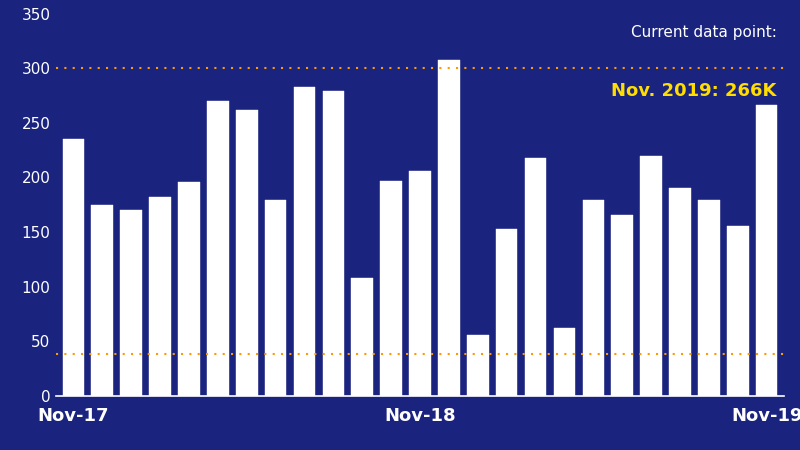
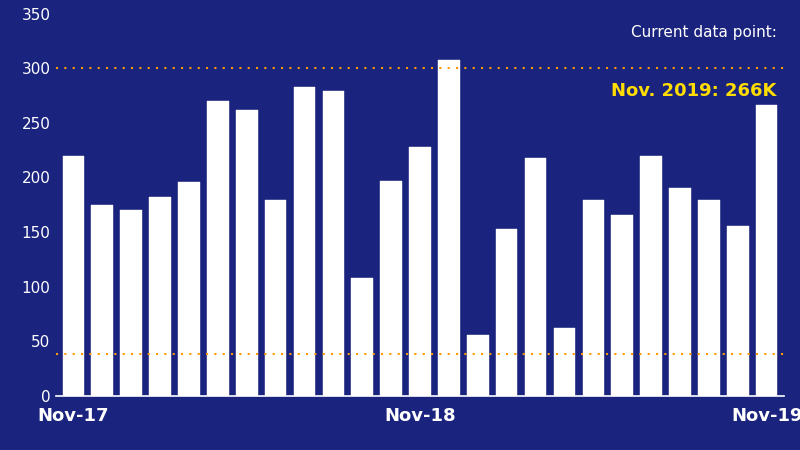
Nov-17: 235 -> 220
Nov-18: 206 -> 228
